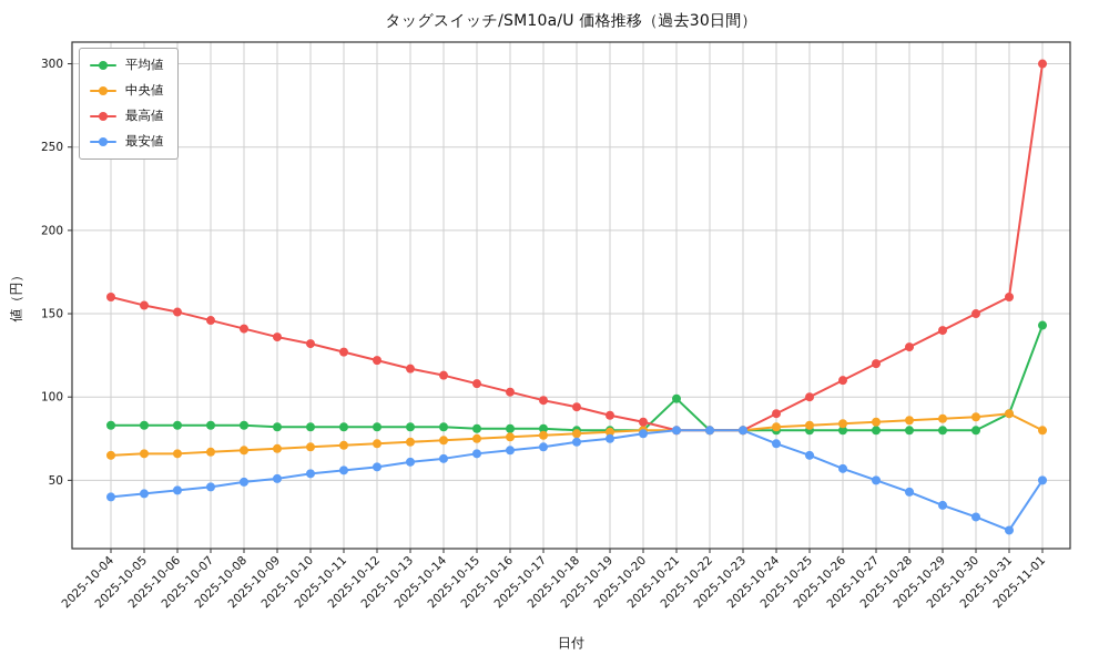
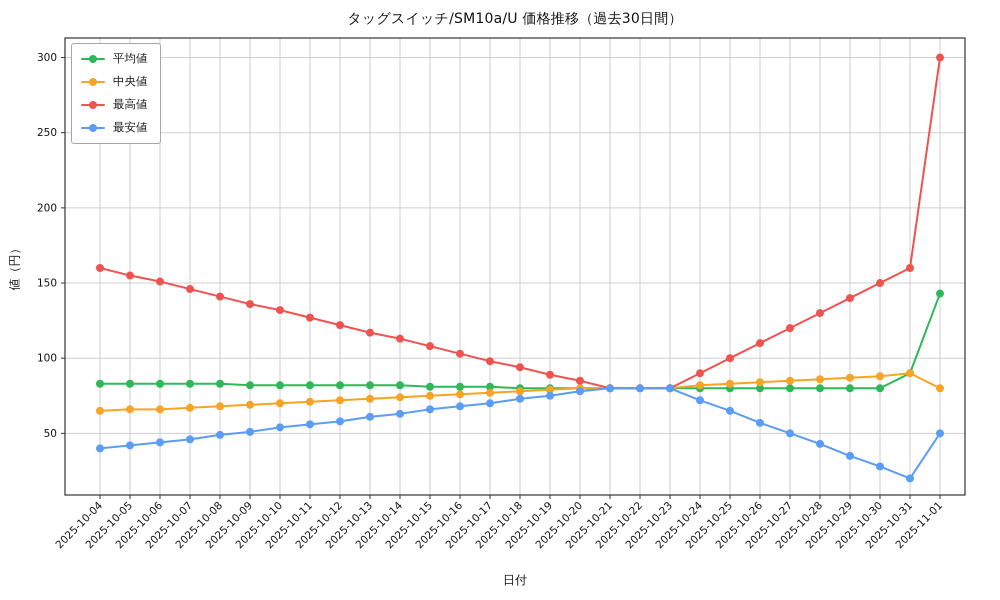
平均値/2025-10-21: 99 -> 80
